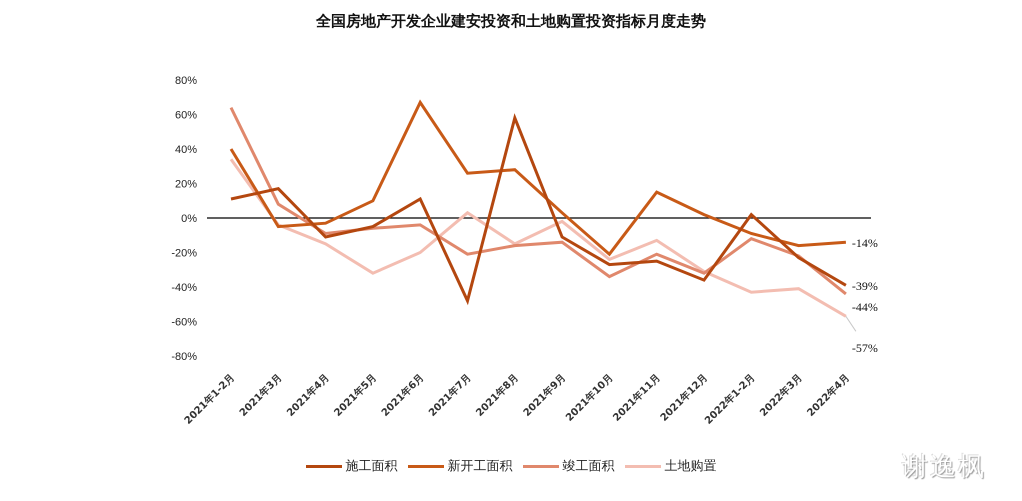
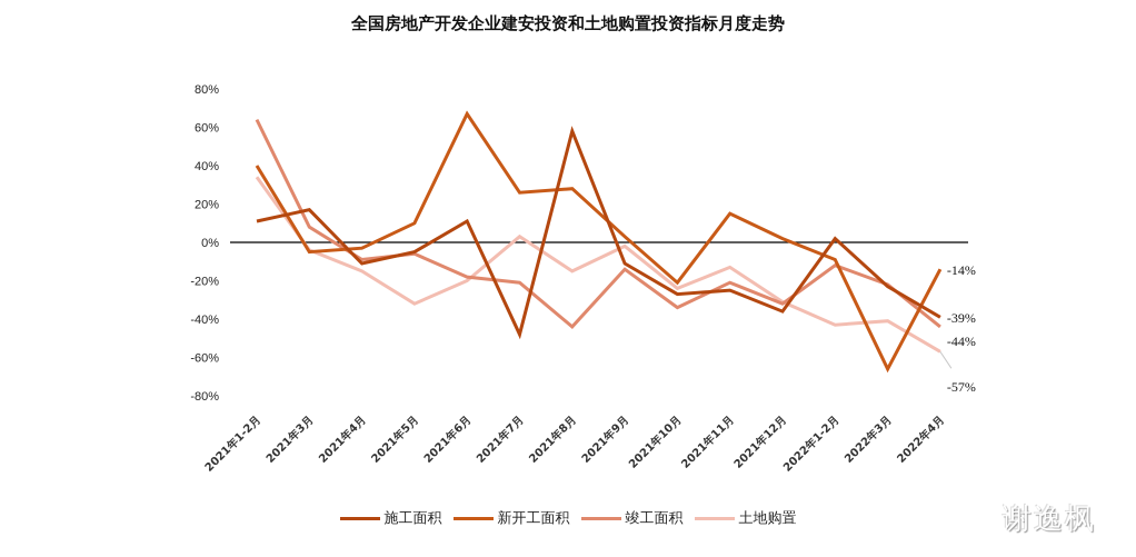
竣工面积/2021年6月: -4% -> -18%
竣工面积/2021年8月: -16% -> -44%
新开工面积/2022年3月: -16% -> -66%
